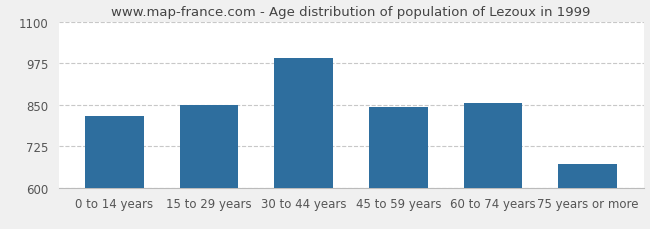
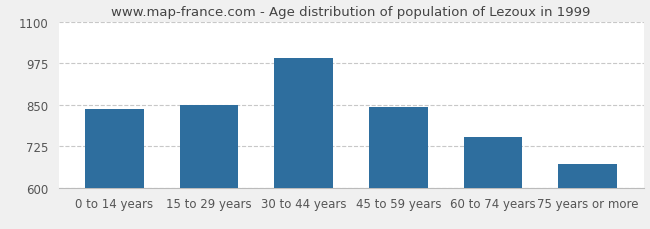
0 to 14 years: 815 -> 838
60 to 74 years: 855 -> 754
